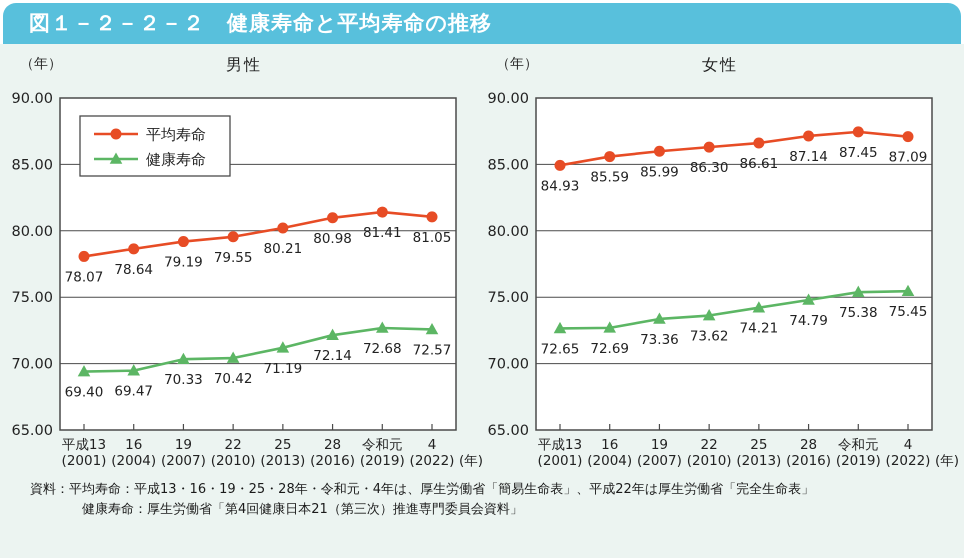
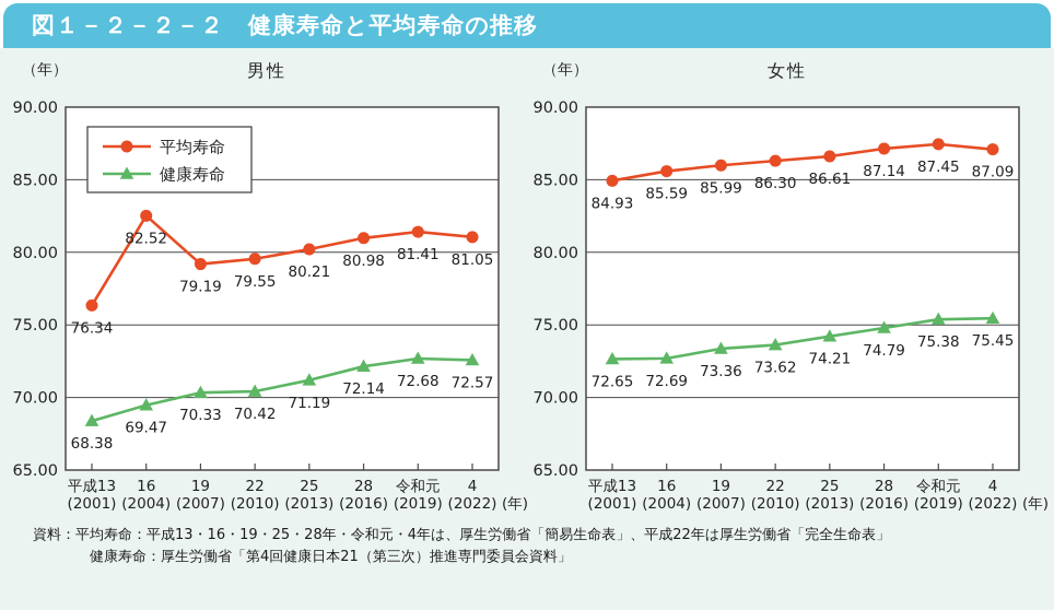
男性/平均寿命/平成13: 78.07 -> 76.34
男性/健康寿命/平成13: 69.40 -> 68.38
男性/平均寿命/16: 78.64 -> 82.52
